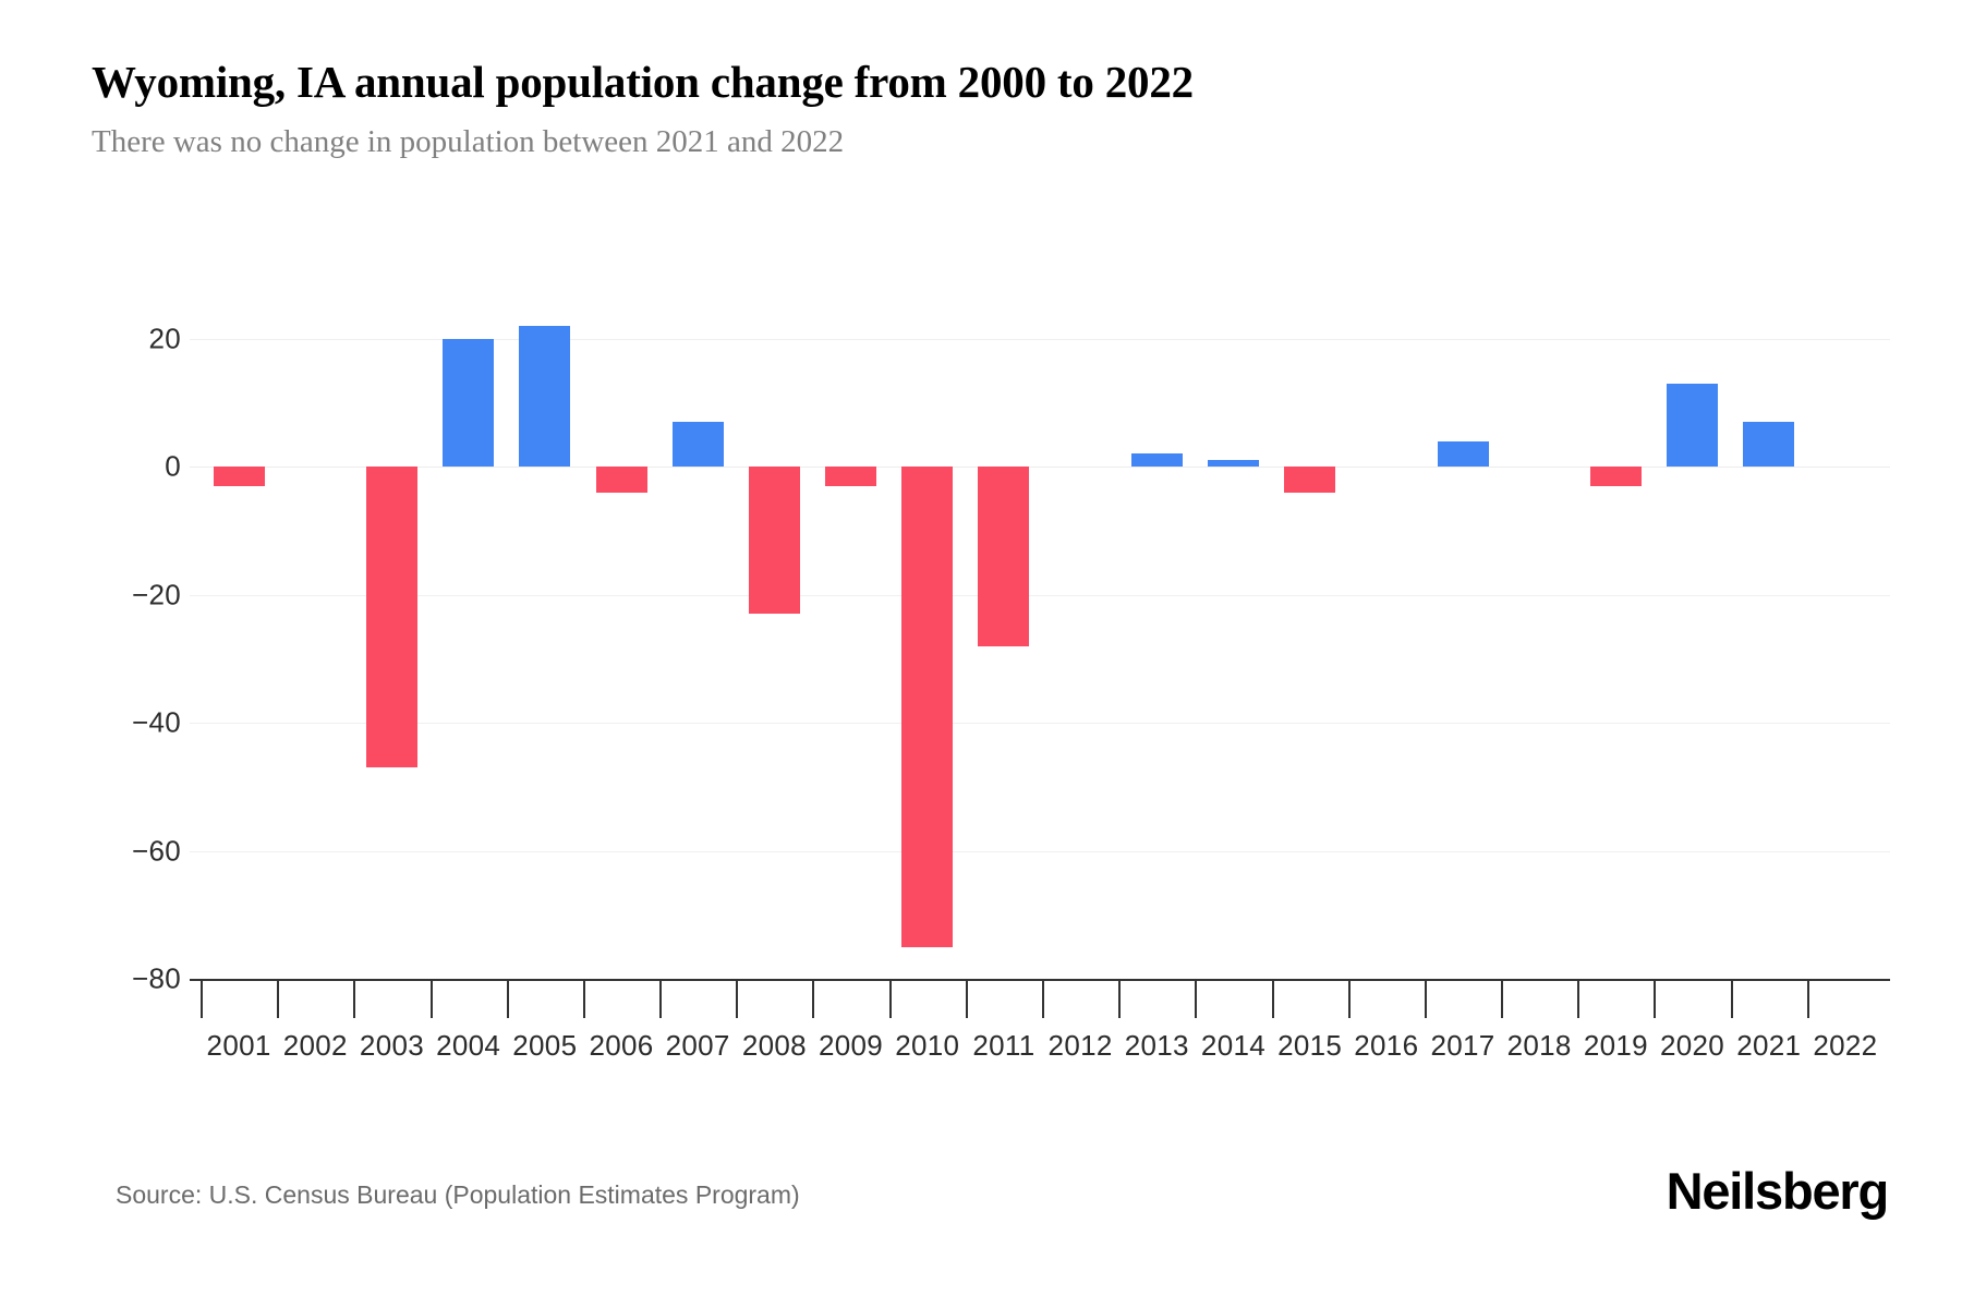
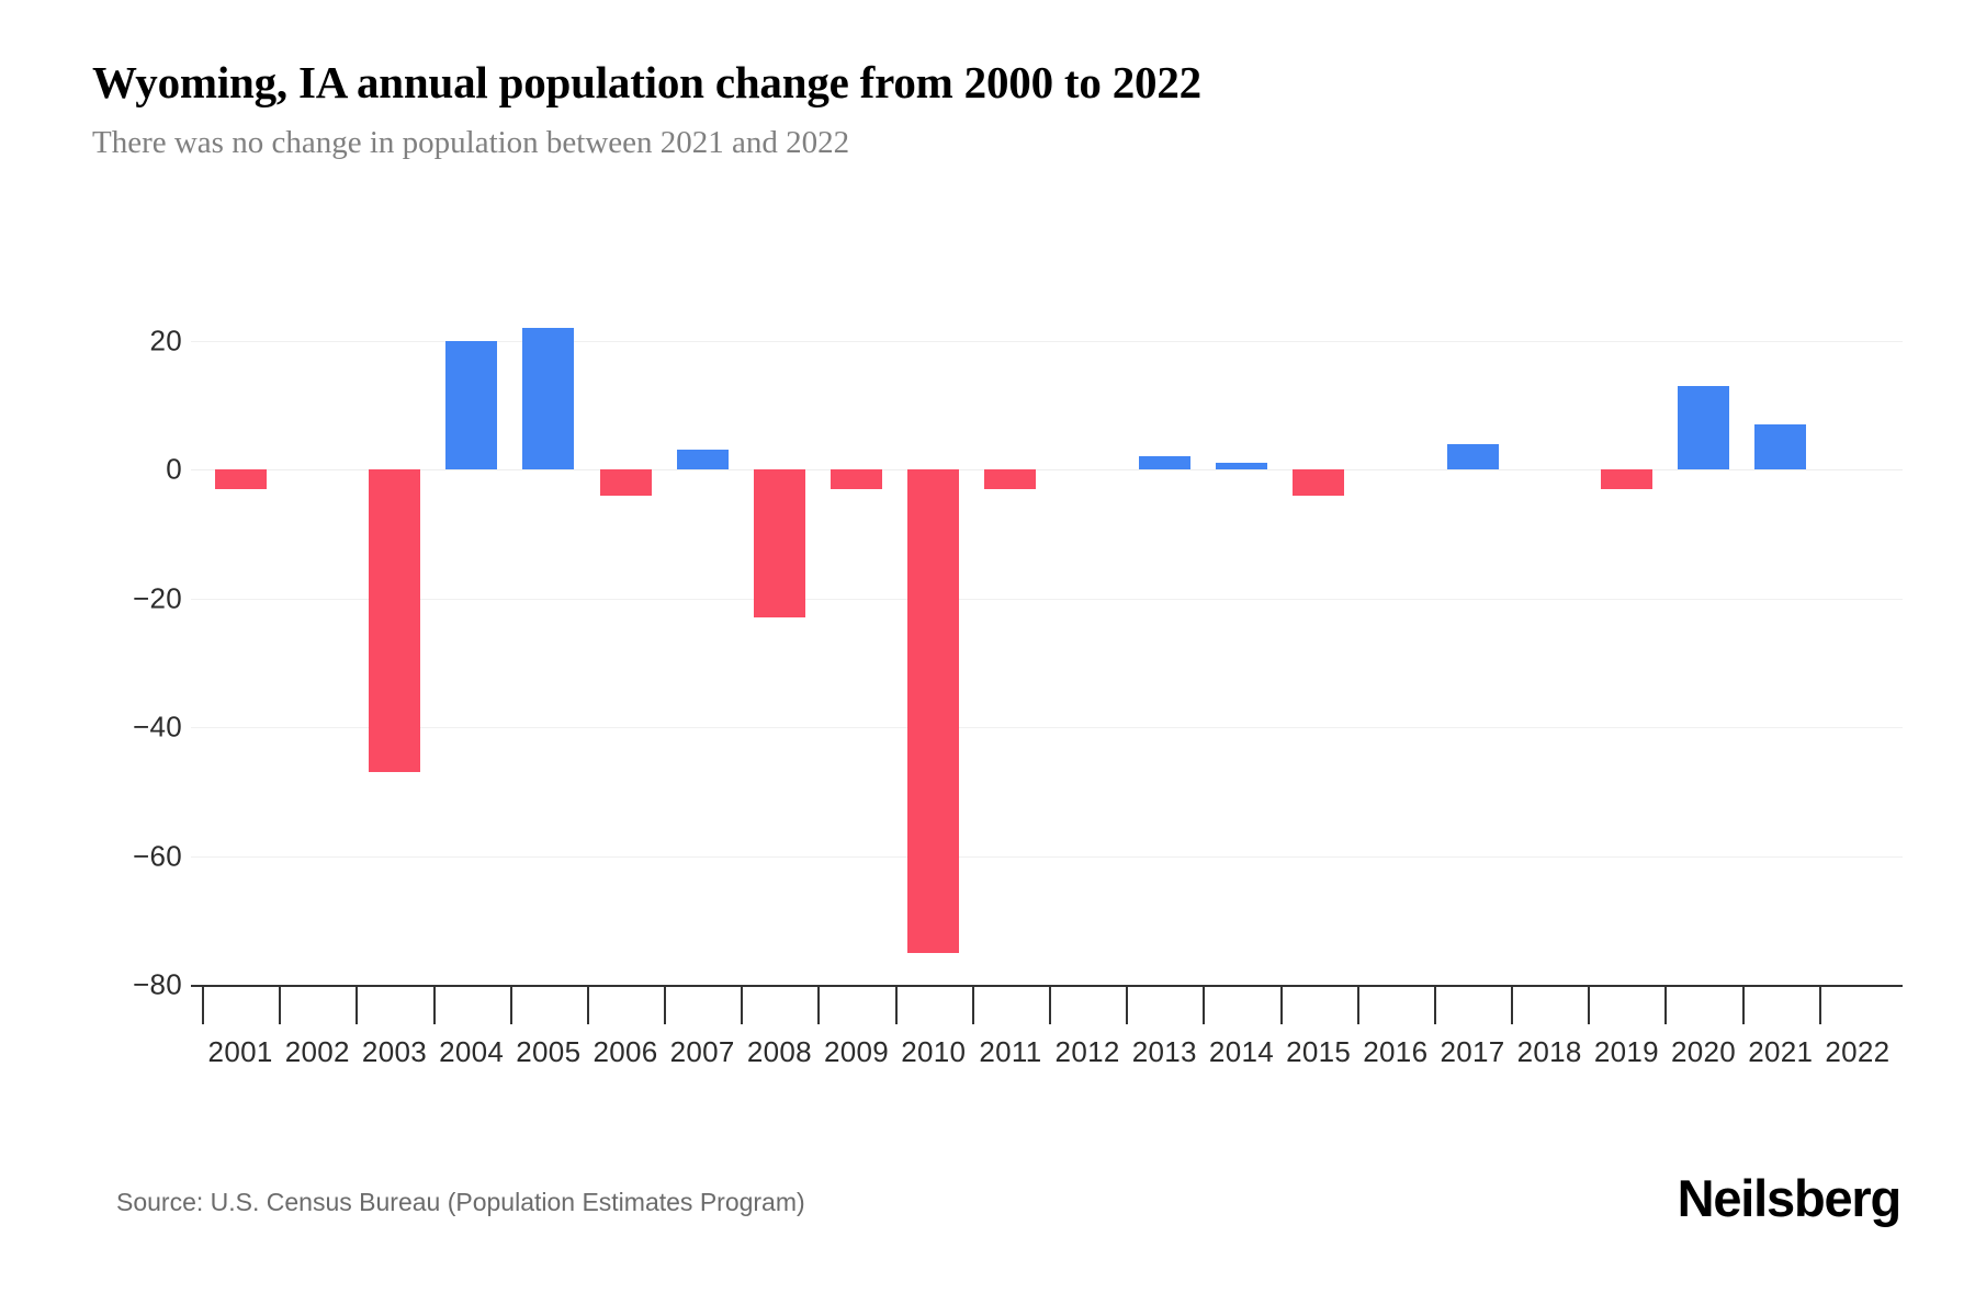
2007: 7 -> 3
2011: -28 -> -3
